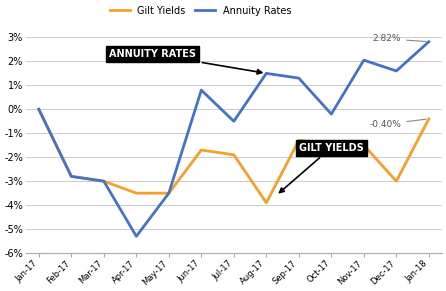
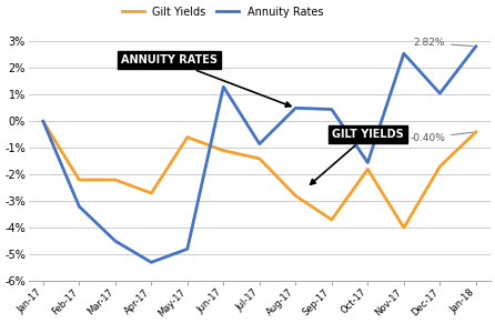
Gilt Yields/Feb-17: -2.8% -> -2.2%
Annuity Rates/Feb-17: -2.80% -> -3.20%
Gilt Yields/Mar-17: -3.0% -> -2.2%
Annuity Rates/Mar-17: -3.00% -> -4.50%
Gilt Yields/Apr-17: -3.5% -> -2.7%
Gilt Yields/May-17: -3.5% -> -0.6%
Annuity Rates/May-17: -3.50% -> -4.80%
Gilt Yields/Jun-17: -1.7% -> -1.1%
Annuity Rates/Jun-17: 0.80% -> 1.30%
Gilt Yields/Jul-17: -1.9% -> -1.4%
Annuity Rates/Jul-17: -0.50% -> -0.85%
Gilt Yields/Aug-17: -3.9% -> -2.8%
Annuity Rates/Aug-17: 1.50% -> 0.50%
Gilt Yields/Sep-17: -1.3% -> -3.7%
Annuity Rates/Sep-17: 1.30% -> 0.45%
Gilt Yields/Oct-17: -1.4% -> -1.8%
Annuity Rates/Oct-17: -0.20% -> -1.55%
Gilt Yields/Nov-17: -1.5% -> -4.0%
Annuity Rates/Nov-17: 2.05% -> 2.55%
Gilt Yields/Dec-17: -3.0% -> -1.7%
Annuity Rates/Dec-17: 1.60% -> 1.05%
